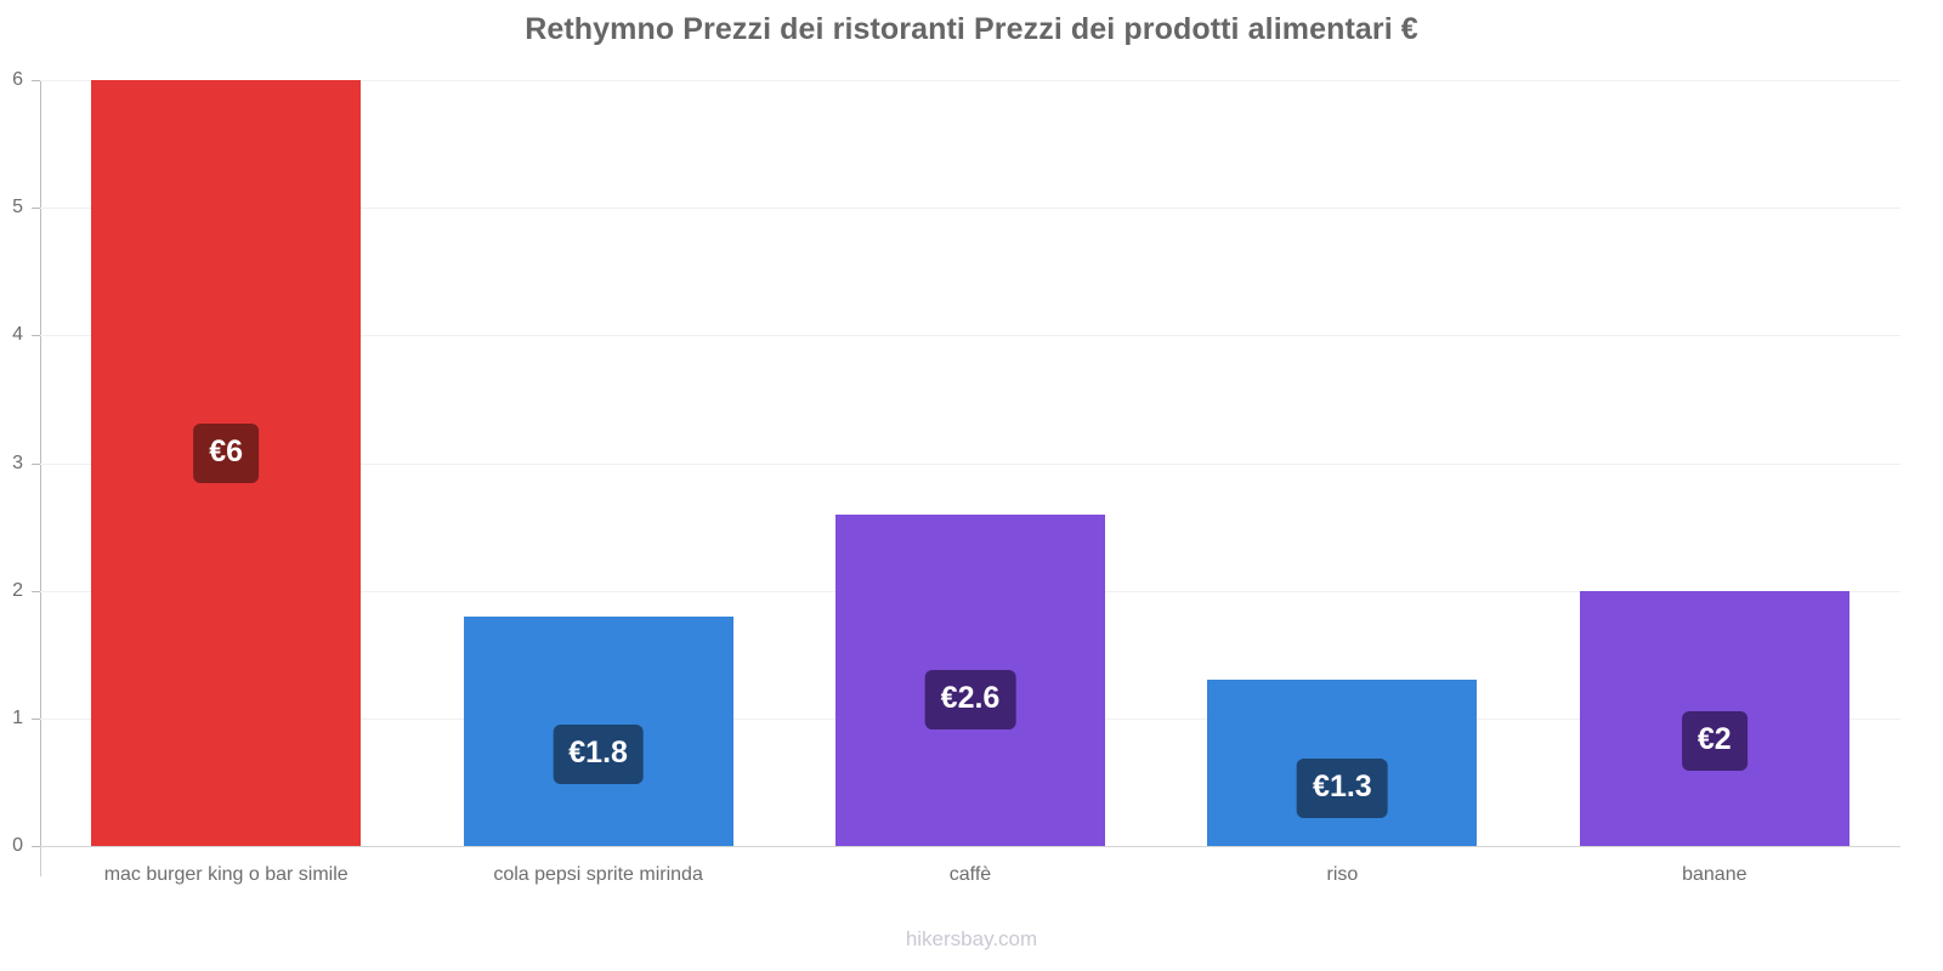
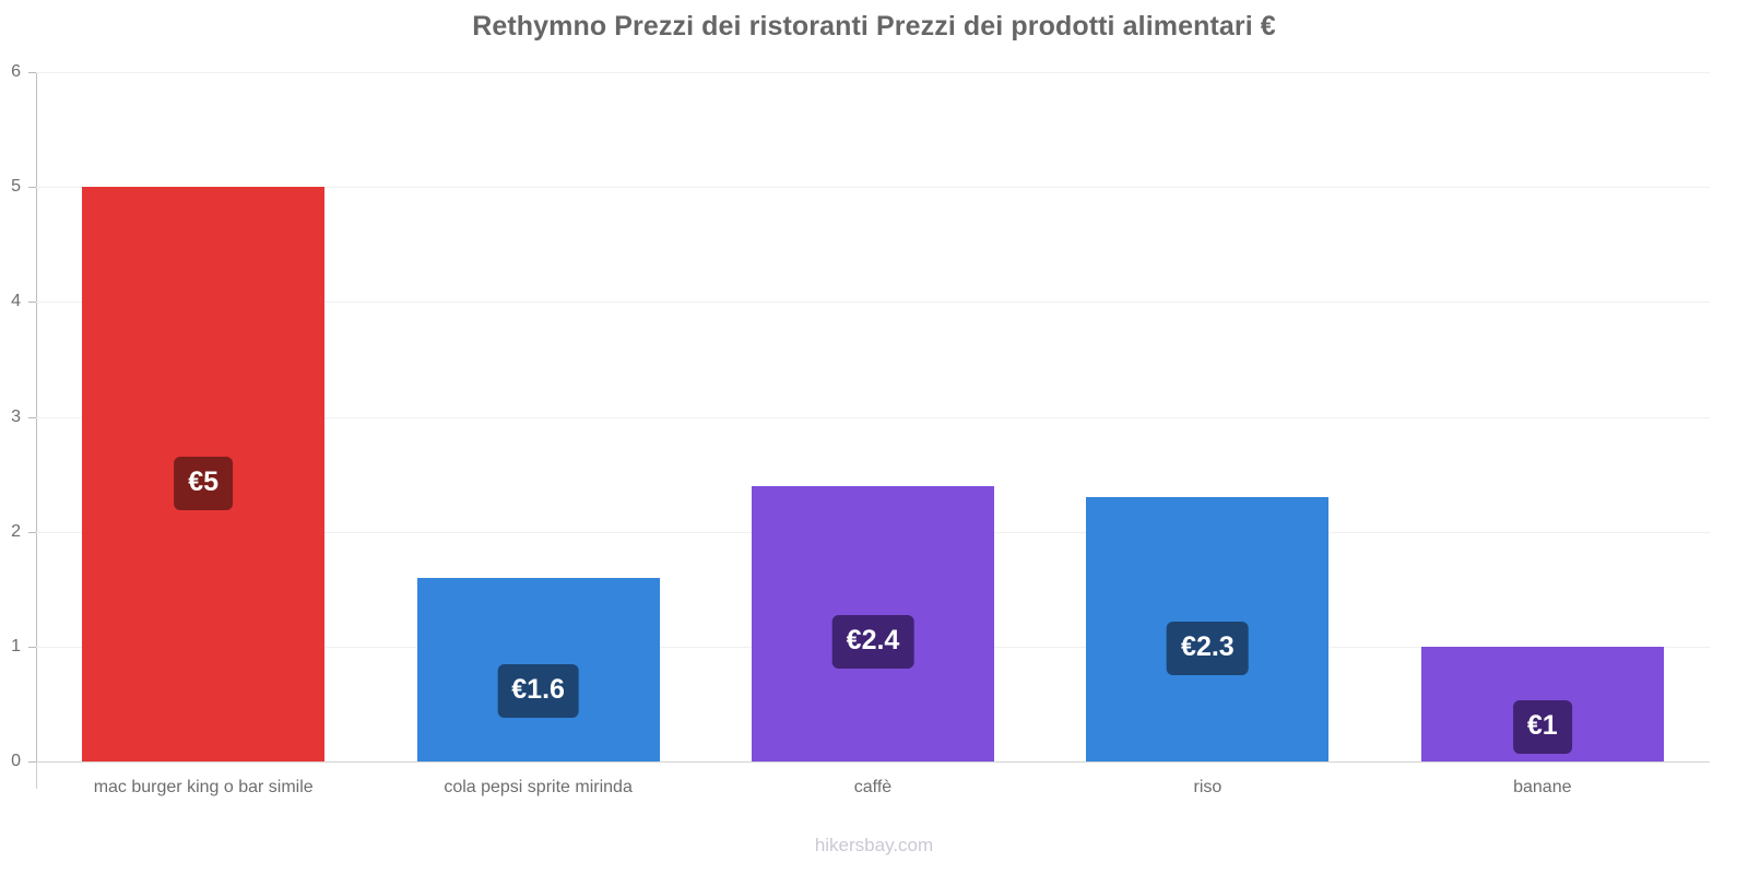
mac burger king o bar simile: €6 -> €5
cola pepsi sprite mirinda: €1.8 -> €1.6
caffè: €2.6 -> €2.4
riso: €1.3 -> €2.3
banane: €2 -> €1
